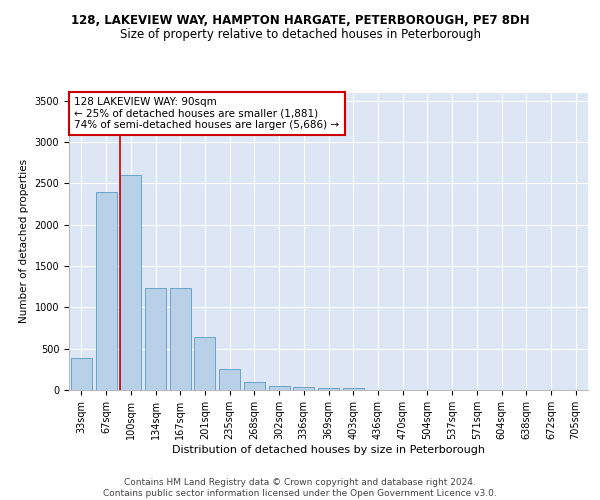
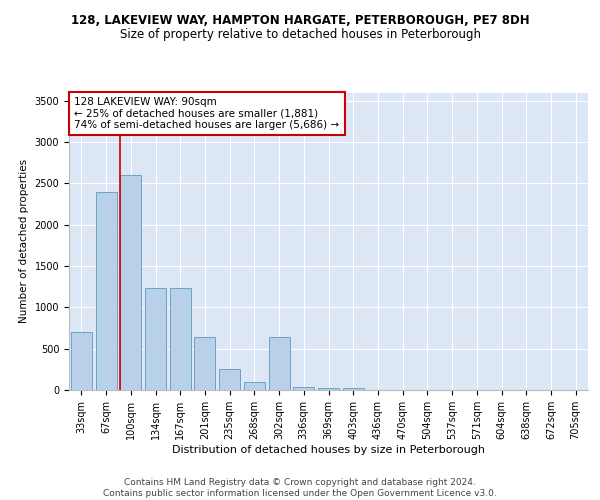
33sqm: 390 -> 700
302sqm: 50 -> 640
